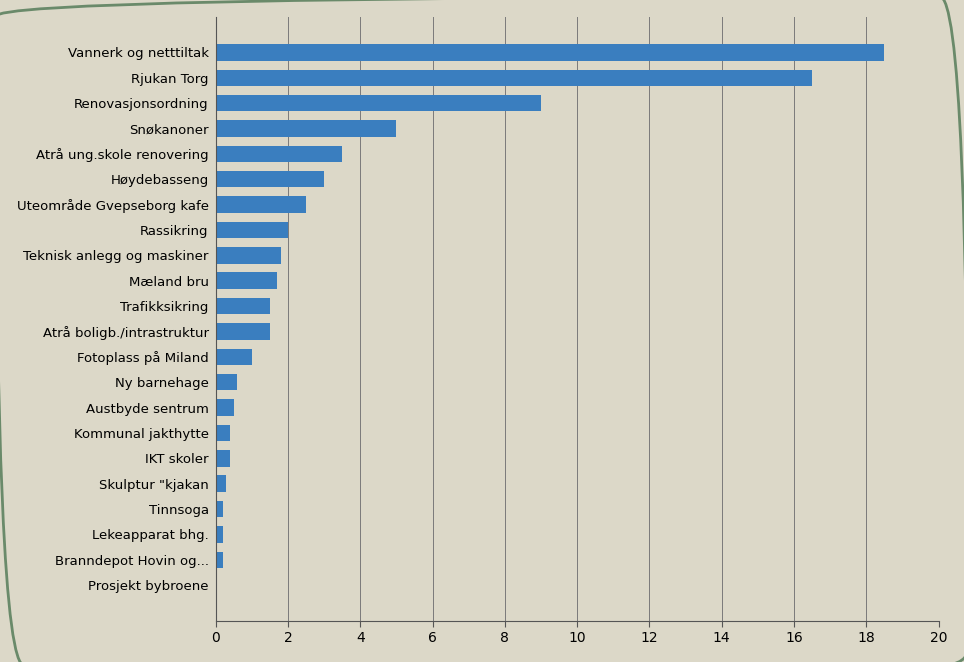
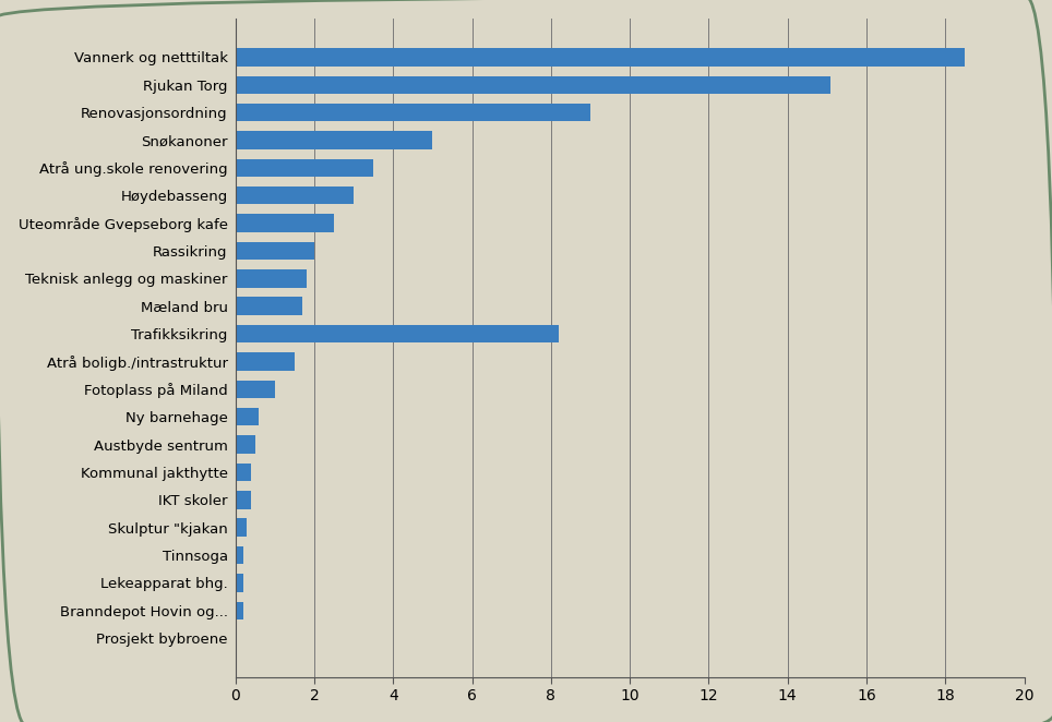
Rjukan Torg: 16.5 -> 15.1
Trafikksikring: 1.5 -> 8.2
